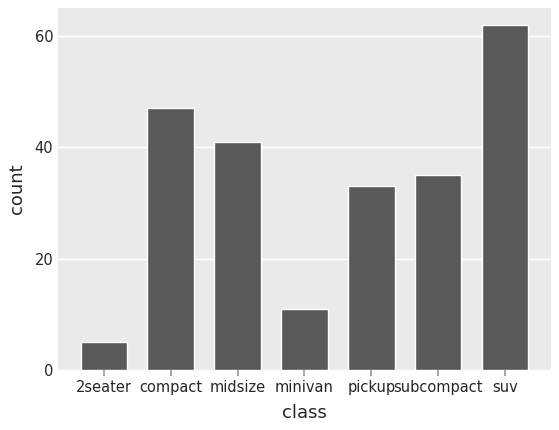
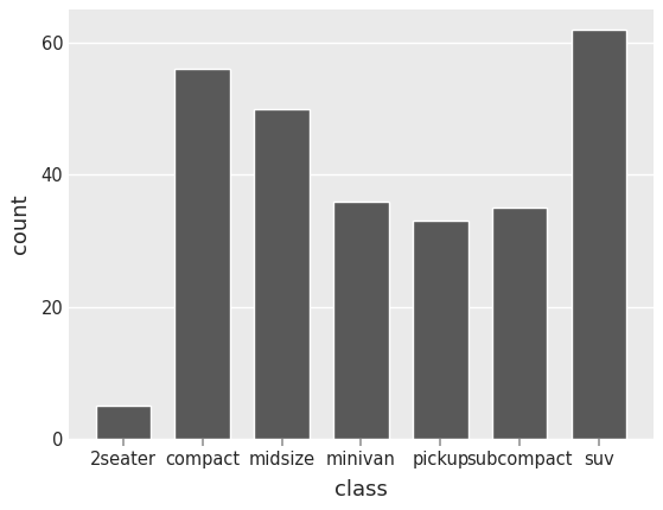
compact: 47 -> 56
midsize: 41 -> 50
minivan: 11 -> 36
